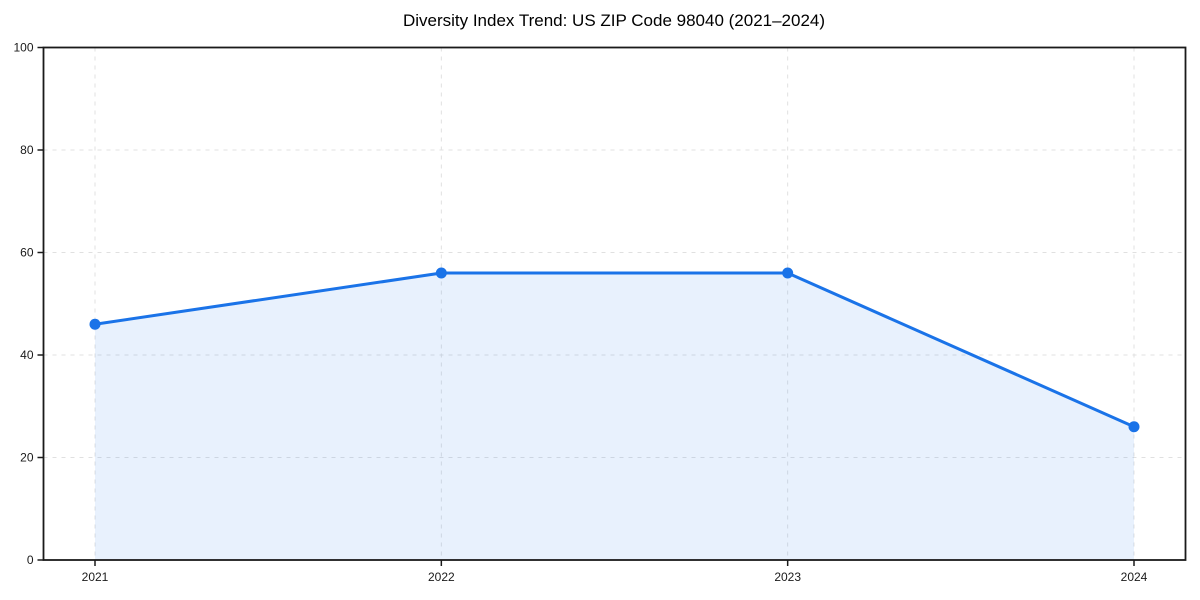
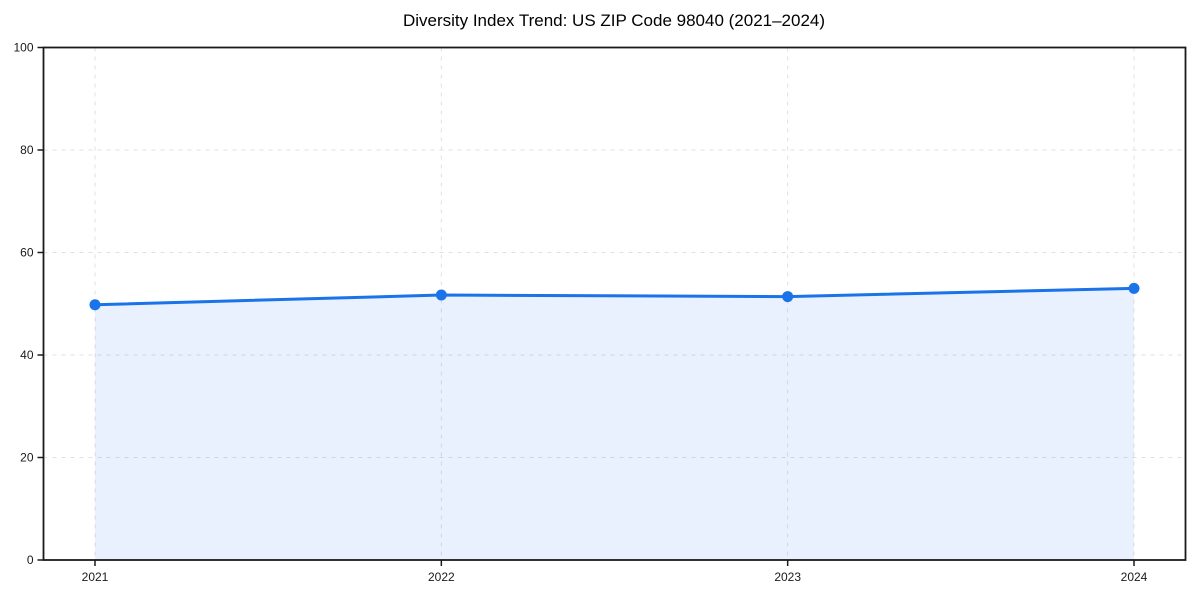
2021: 46 -> 50
2022: 56 -> 52
2023: 56 -> 51
2024: 26 -> 53
